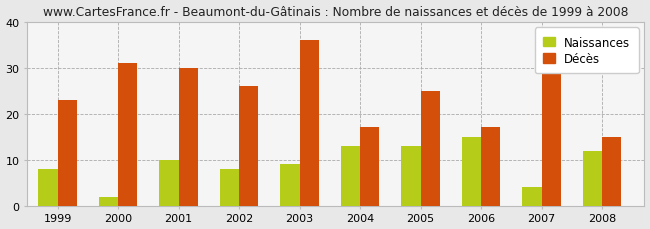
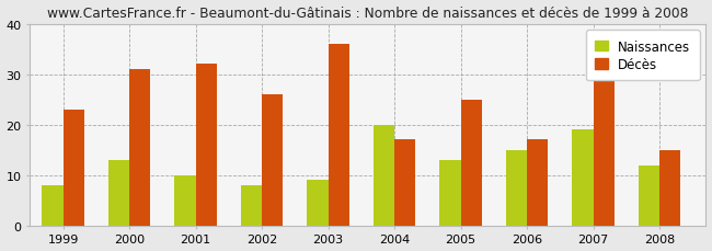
Naissances/2000: 2 -> 13
Décès/2001: 30 -> 32
Naissances/2004: 13 -> 20
Naissances/2007: 4 -> 19
